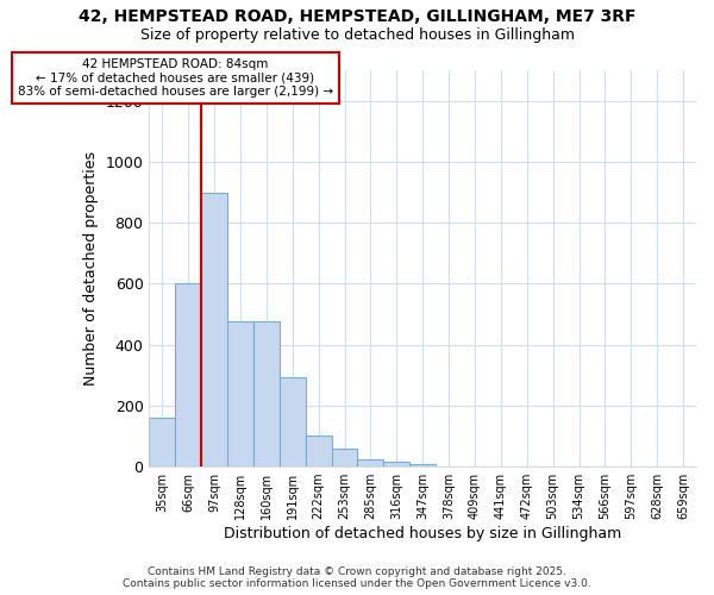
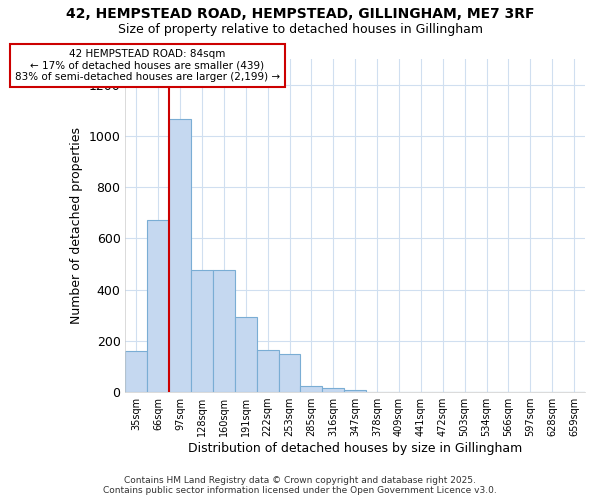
66sqm: 600 -> 670
97sqm: 900 -> 1065
222sqm: 100 -> 165
253sqm: 60 -> 150
